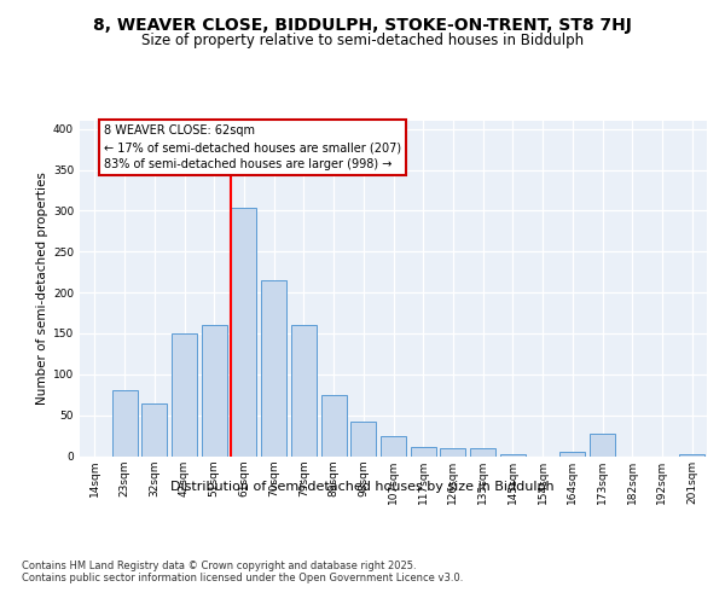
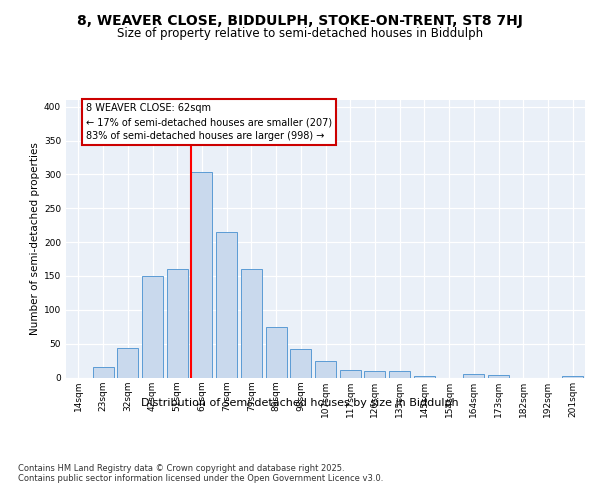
23sqm: 80 -> 15
32sqm: 64 -> 44
173sqm: 28 -> 3
